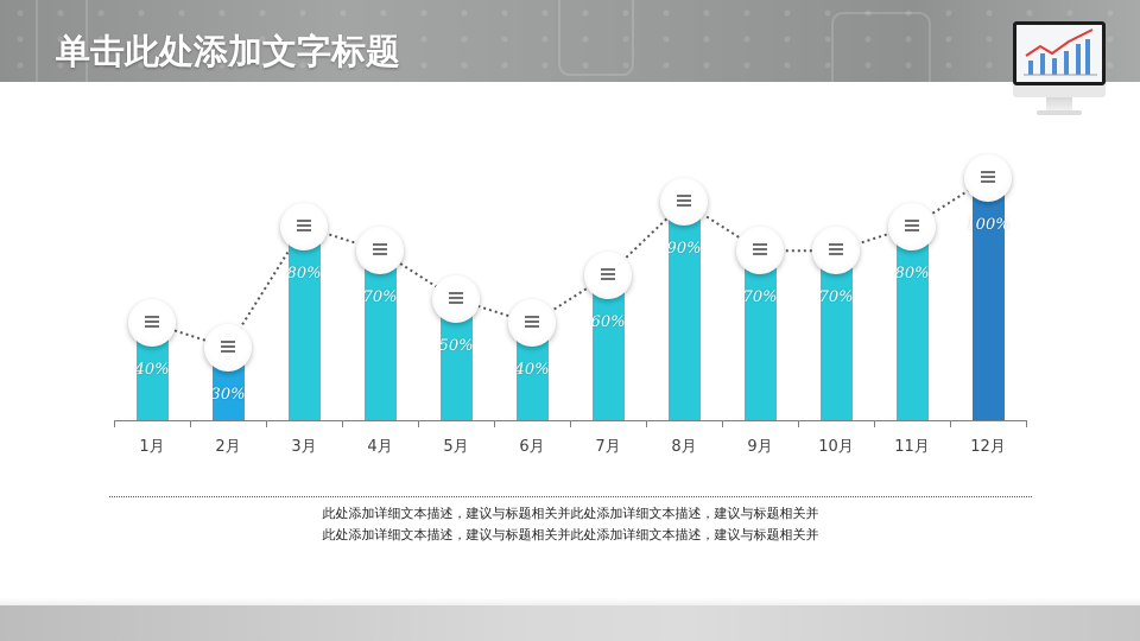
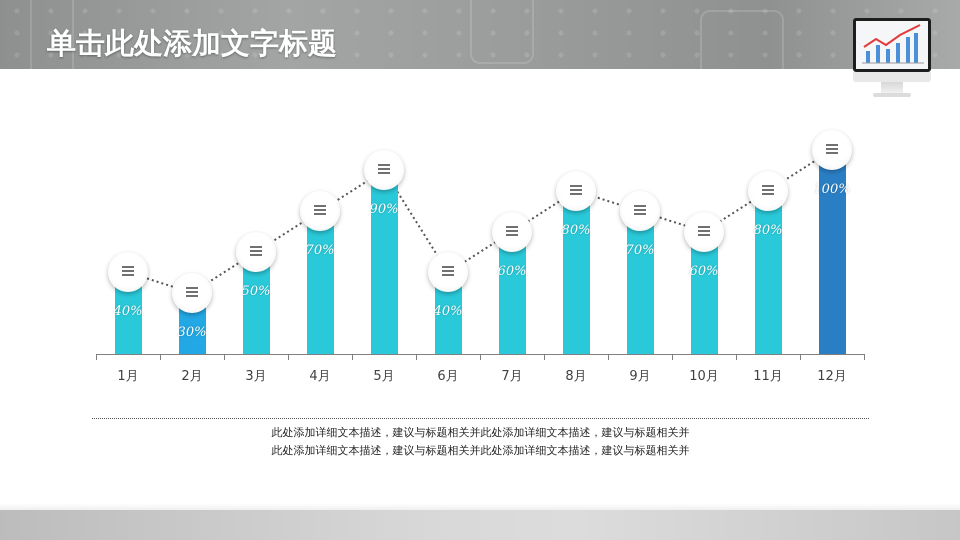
3月: 80% -> 50%
5月: 50% -> 90%
8月: 90% -> 80%
10月: 70% -> 60%
